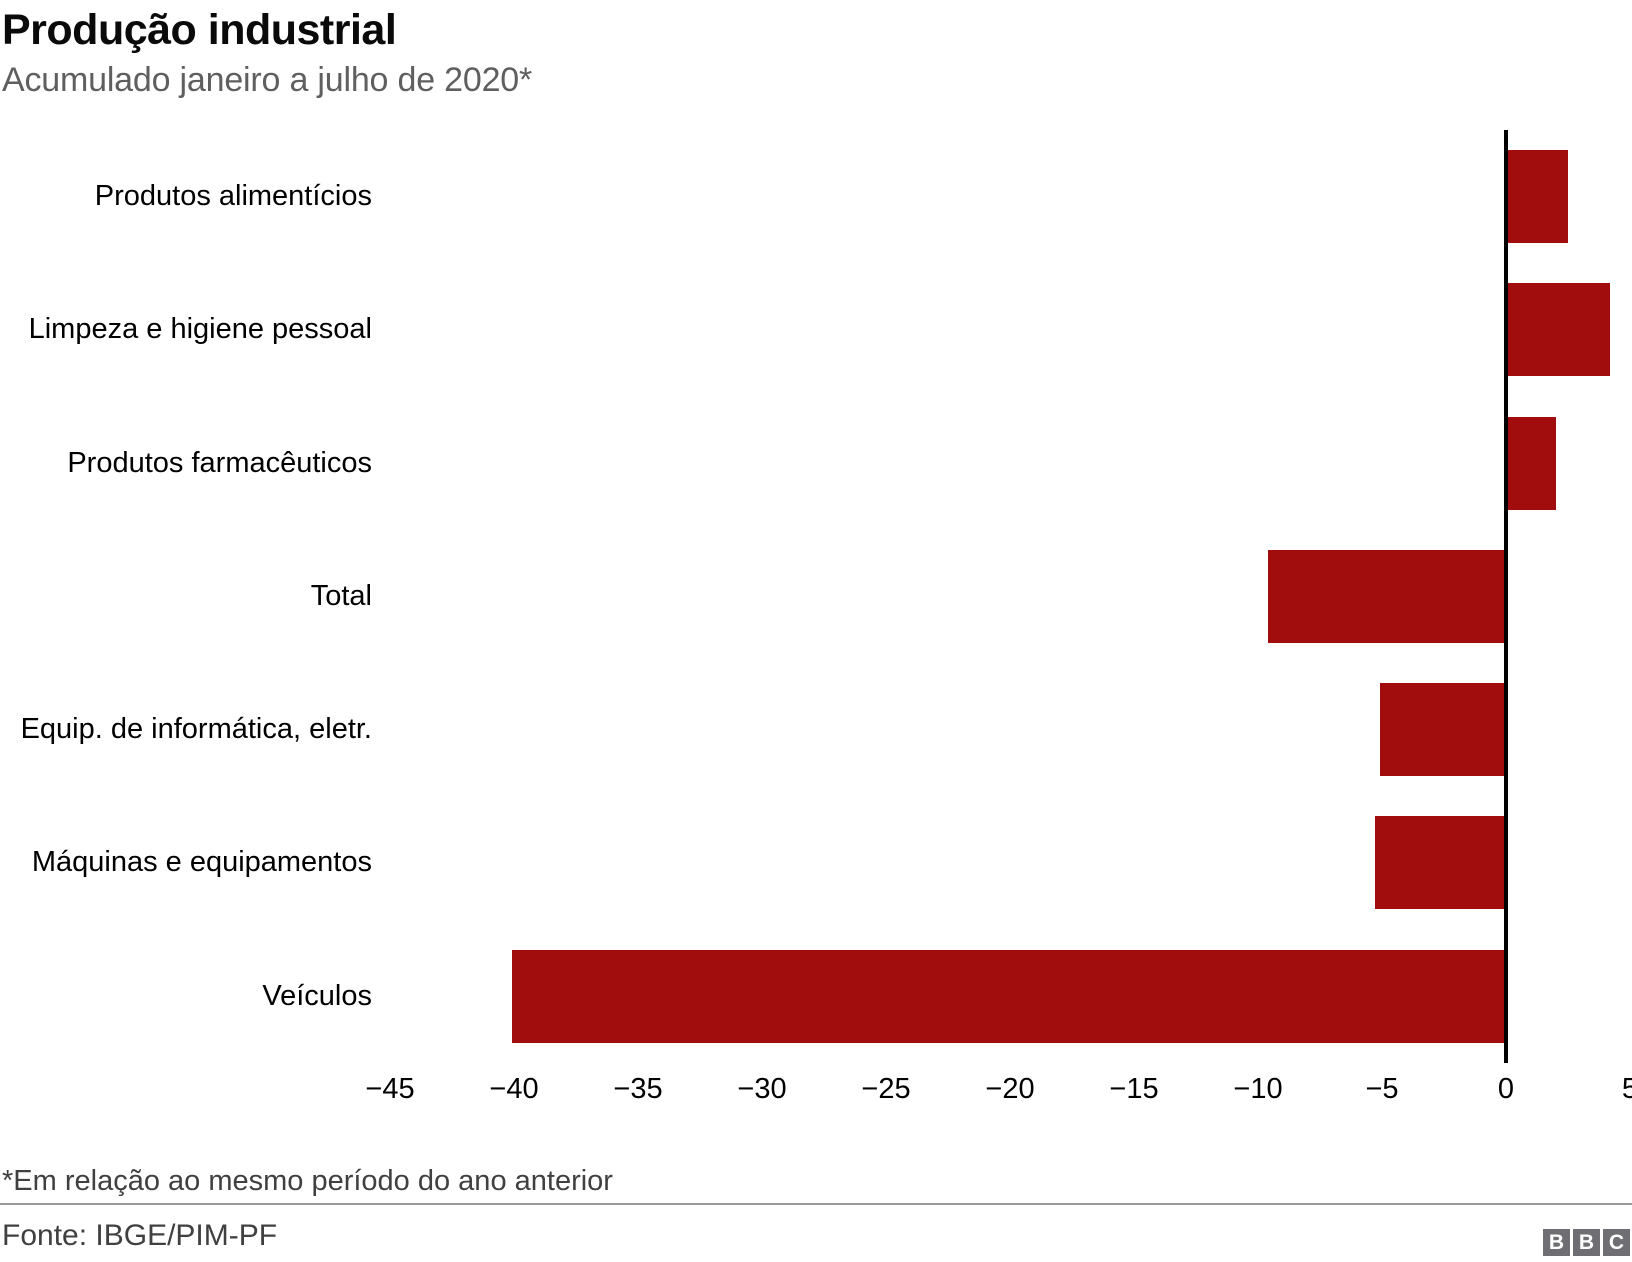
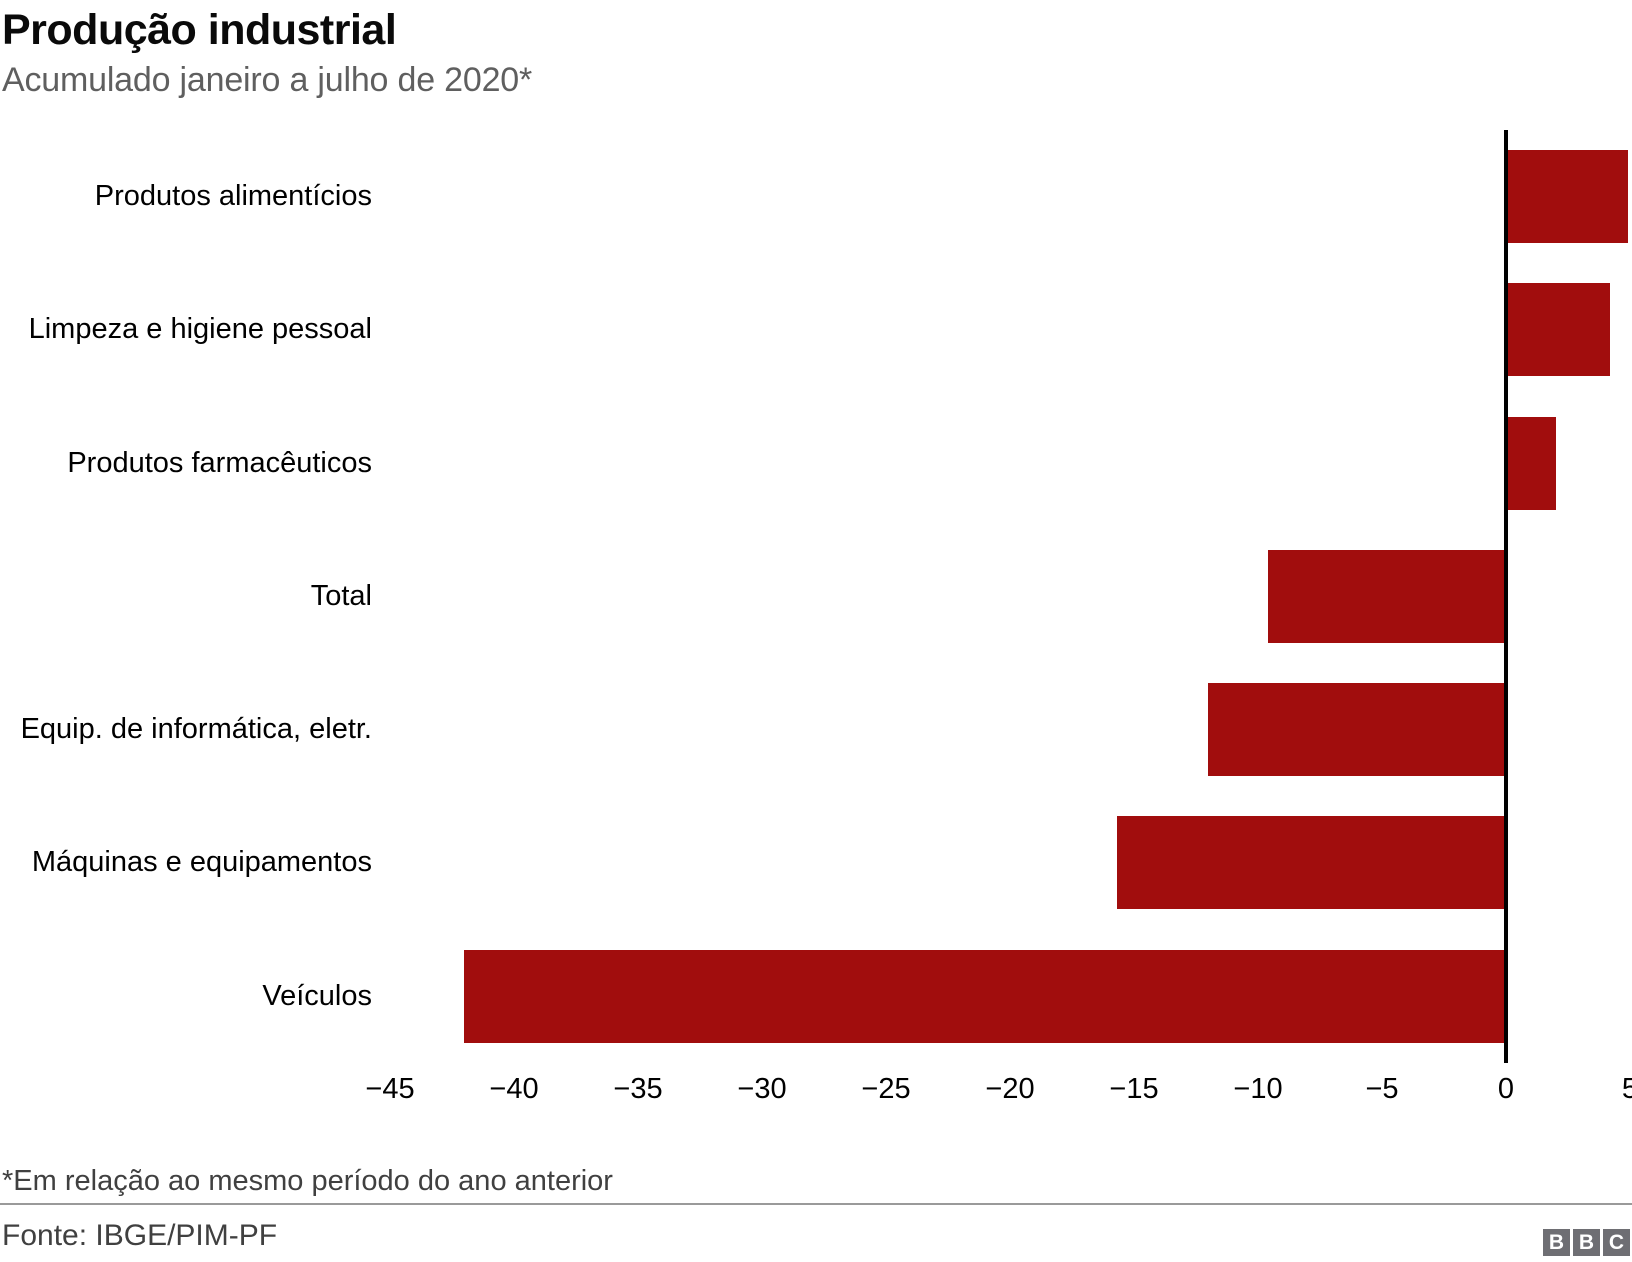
Produtos alimentícios: 2.5 -> 4.9
Equip. de informática, eletr.: -5.1 -> -12.0
Máquinas e equipamentos: -5.3 -> -15.7
Veículos: -40.1 -> -42.0
